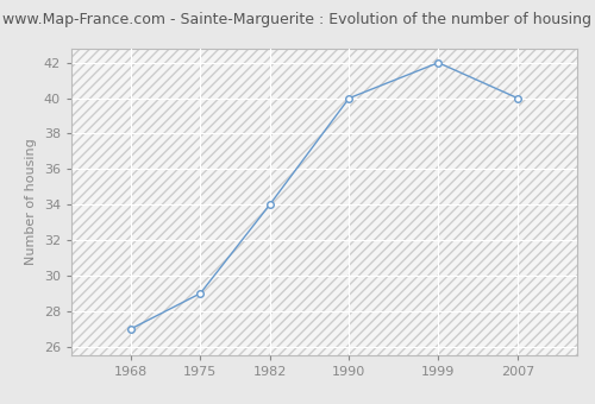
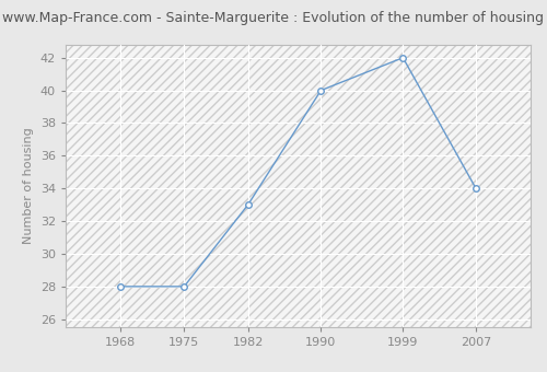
1968: 27 -> 28
1975: 29 -> 28
1982: 34 -> 33
2007: 40 -> 34
